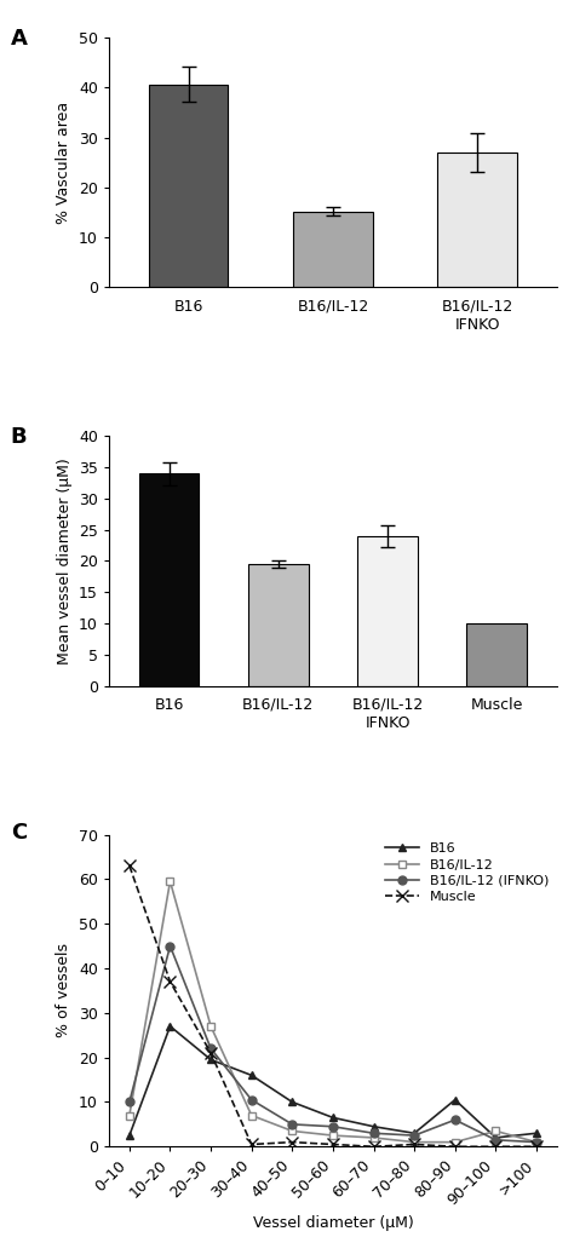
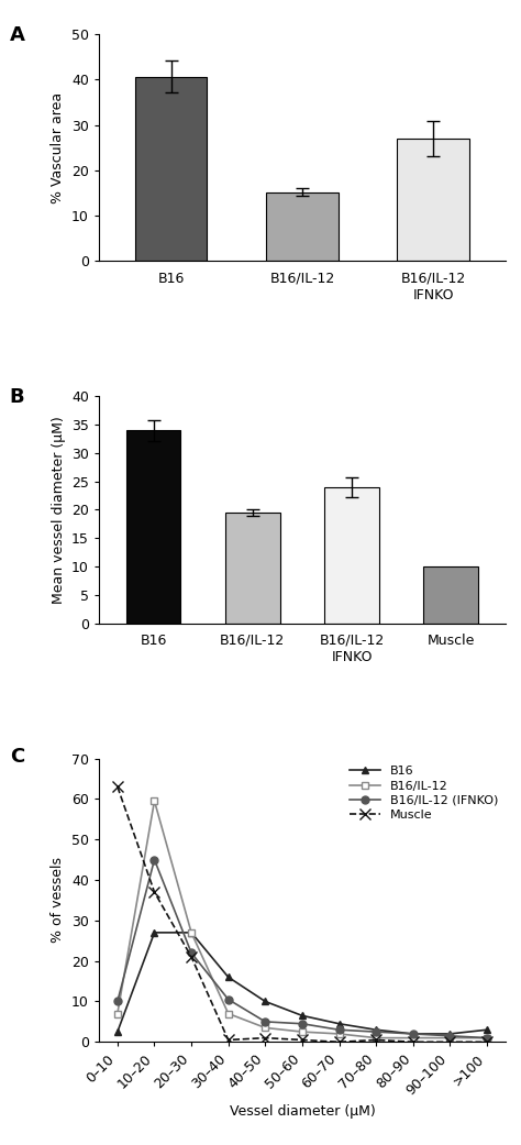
B16/20–30: 19.5 -> 27.0
B16/80–90: 10.5 -> 2.0
B16/IL-12 (IFNKO)/80–90: 6.0 -> 2.0
B16/IL-12/90–100: 3.5 -> 1.0
